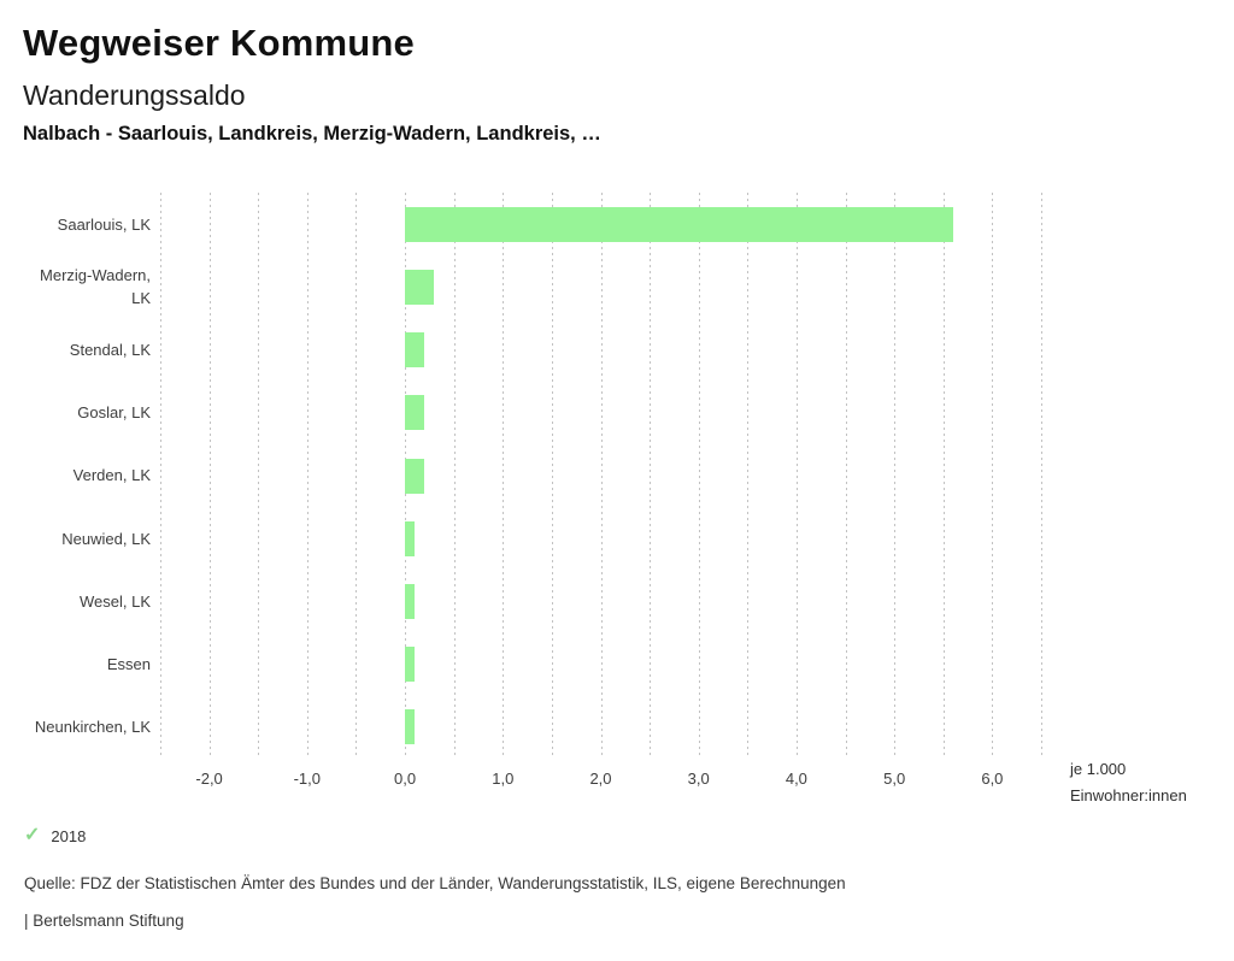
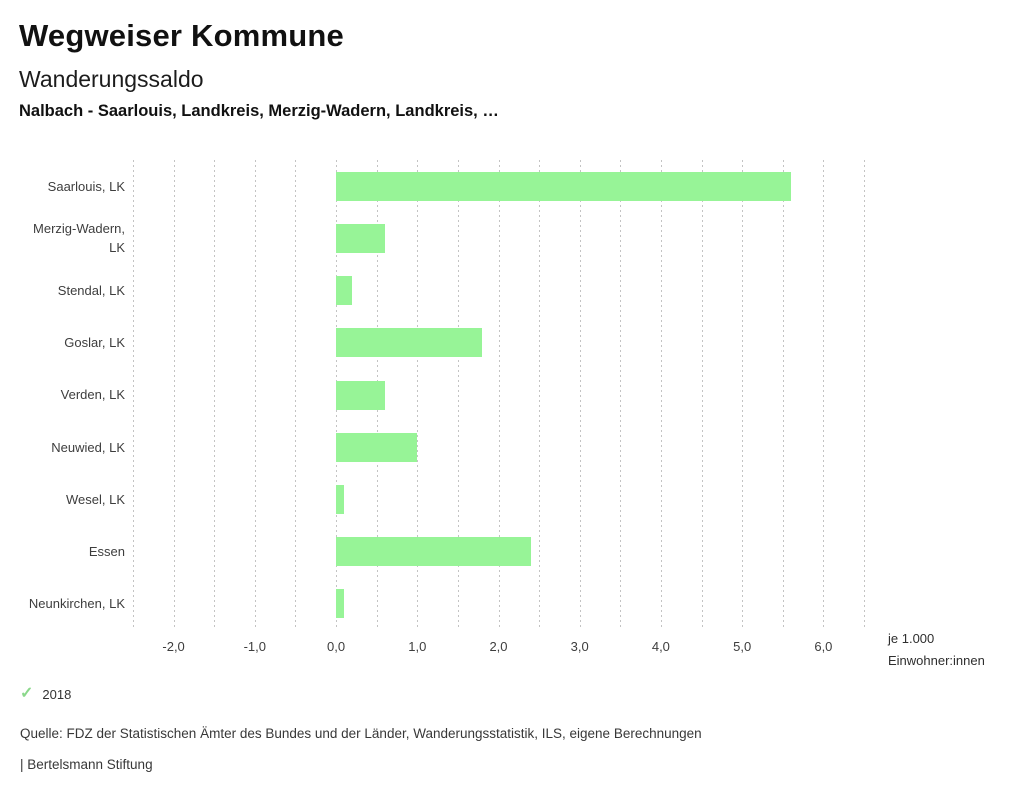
Merzig-Wadern, LK: 0,3 -> 0,6
Goslar, LK: 0,2 -> 1,8
Verden, LK: 0,2 -> 0,6
Neuwied, LK: 0,1 -> 1,0
Essen: 0,1 -> 2,4
